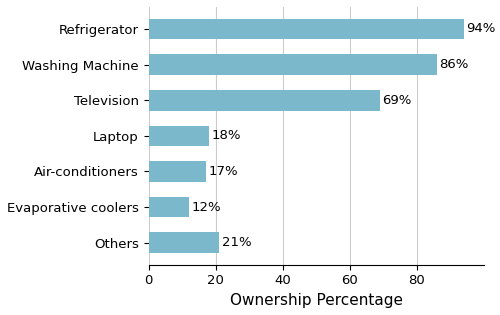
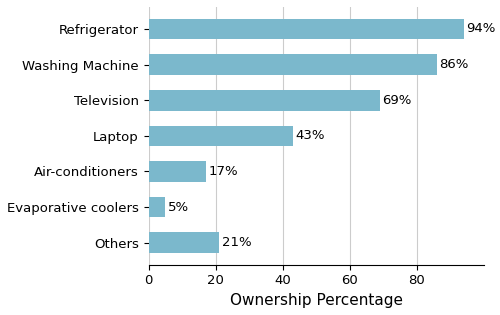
Laptop: 18% -> 43%
Evaporative coolers: 12% -> 5%
